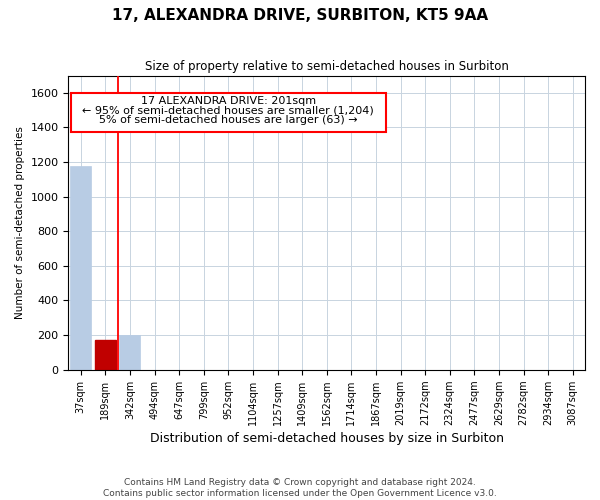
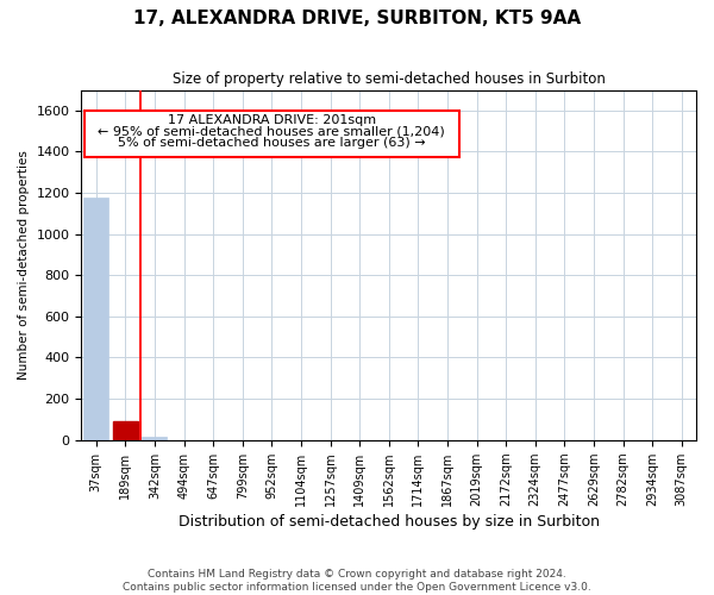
189sqm: 170 -> 90
342sqm: 200 -> 20
